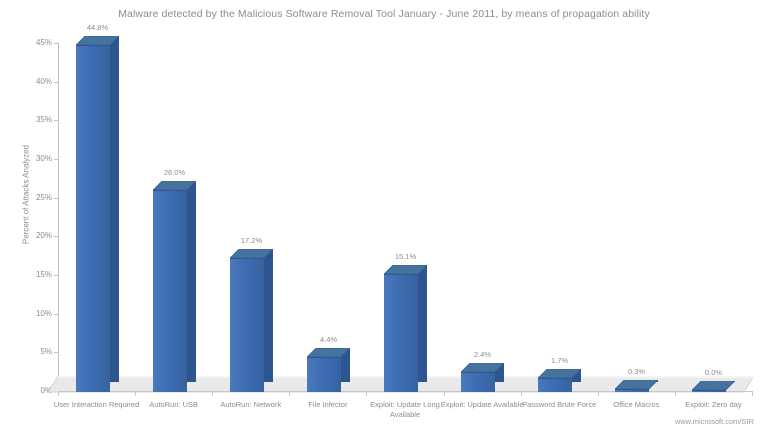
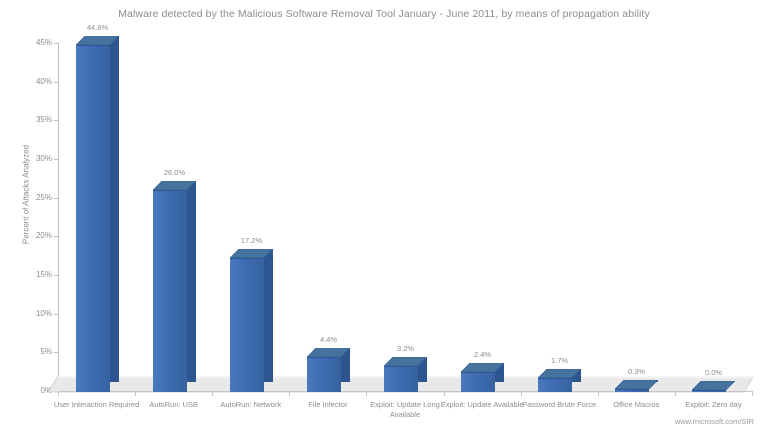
Exploit: Update Long Available: 15.1% -> 3.2%
